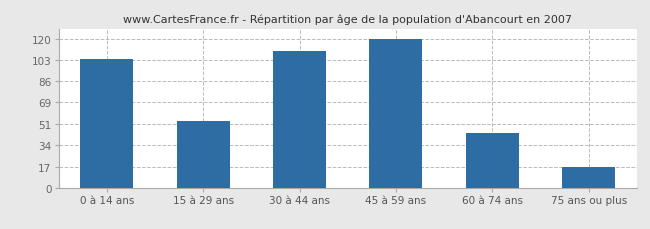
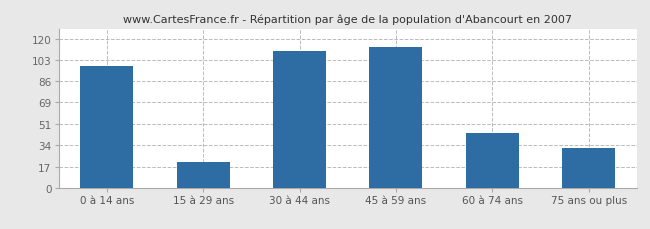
0 à 14 ans: 104 -> 98
15 à 29 ans: 54 -> 21
45 à 59 ans: 120 -> 113
75 ans ou plus: 17 -> 32
